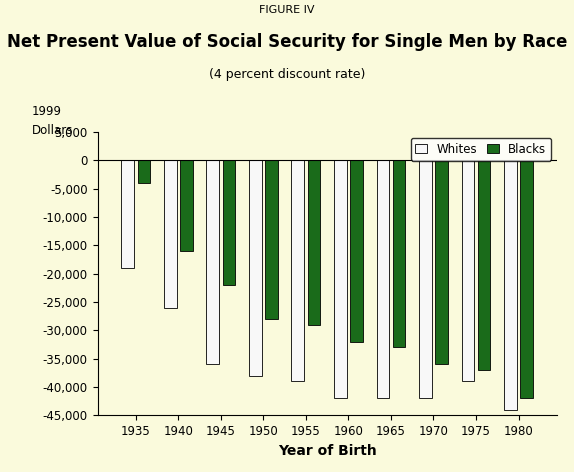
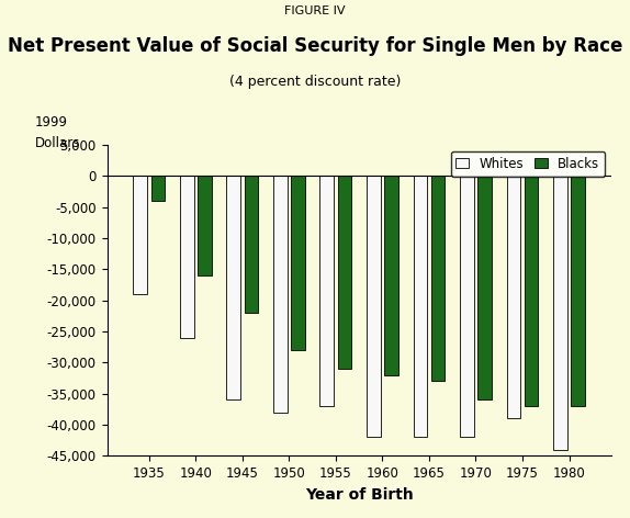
Whites/1955: -39,000 -> -37,000
Blacks/1955: -29,000 -> -31,000
Blacks/1980: -42,000 -> -37,000
